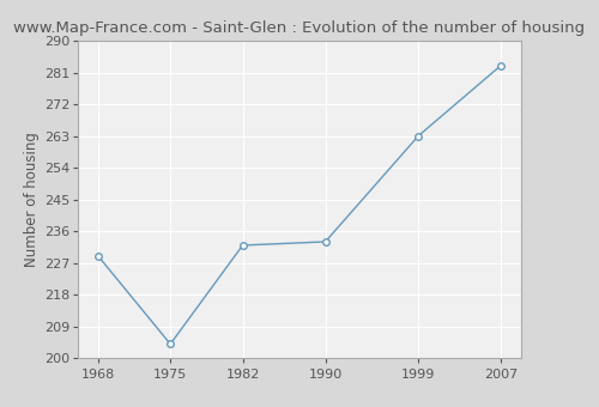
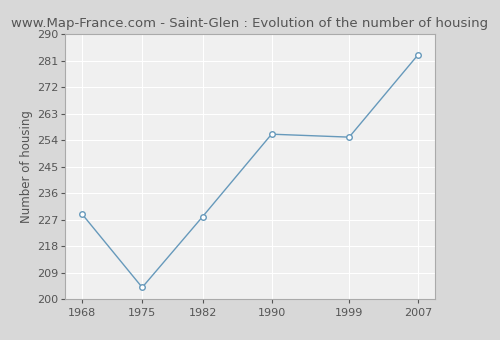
1982: 232 -> 228
1990: 233 -> 256
1999: 263 -> 255
